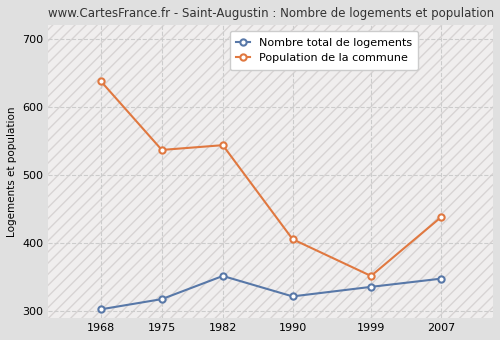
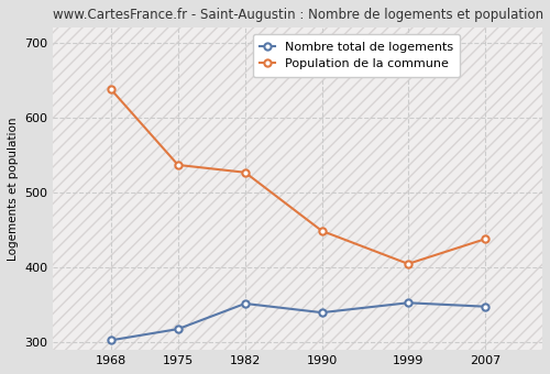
Population de la commune/1982: 544 -> 527
Nombre total de logements/1990: 322 -> 340
Population de la commune/1990: 406 -> 449
Nombre total de logements/1999: 336 -> 353
Population de la commune/1999: 352 -> 405
